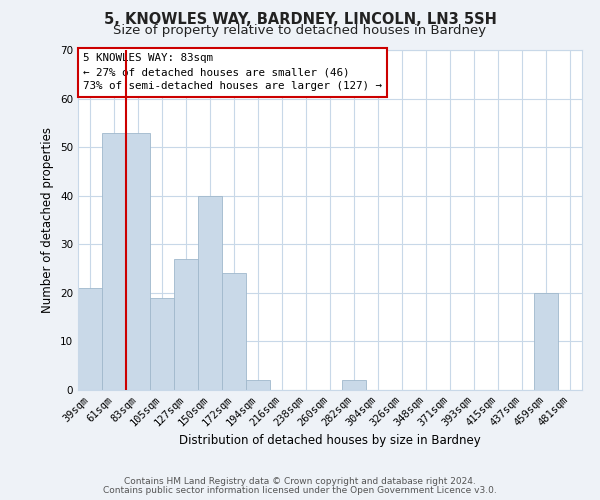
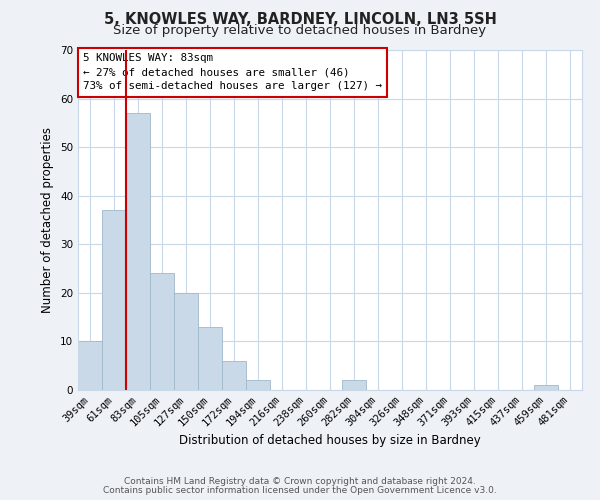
39sqm: 21 -> 10
61sqm: 53 -> 37
83sqm: 53 -> 57
105sqm: 19 -> 24
127sqm: 27 -> 20
150sqm: 40 -> 13
172sqm: 24 -> 6
459sqm: 20 -> 1
